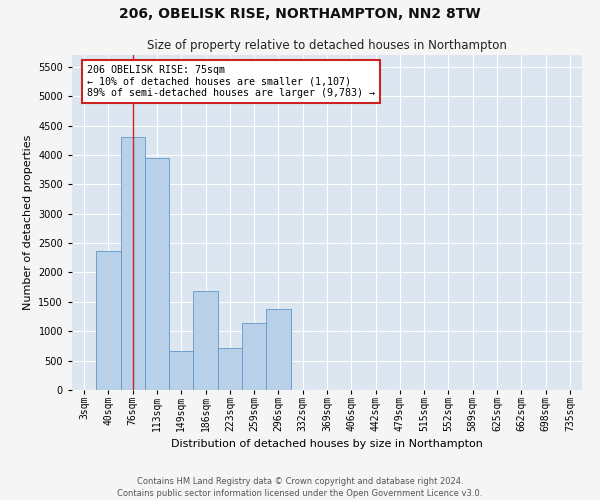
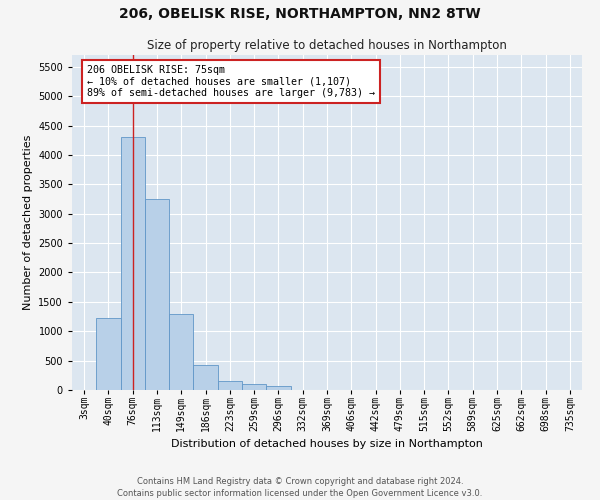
40sqm: 2360 -> 1230
113sqm: 3940 -> 3250
149sqm: 660 -> 1300
186sqm: 1680 -> 420
223sqm: 720 -> 160
259sqm: 1140 -> 100
296sqm: 1380 -> 60
